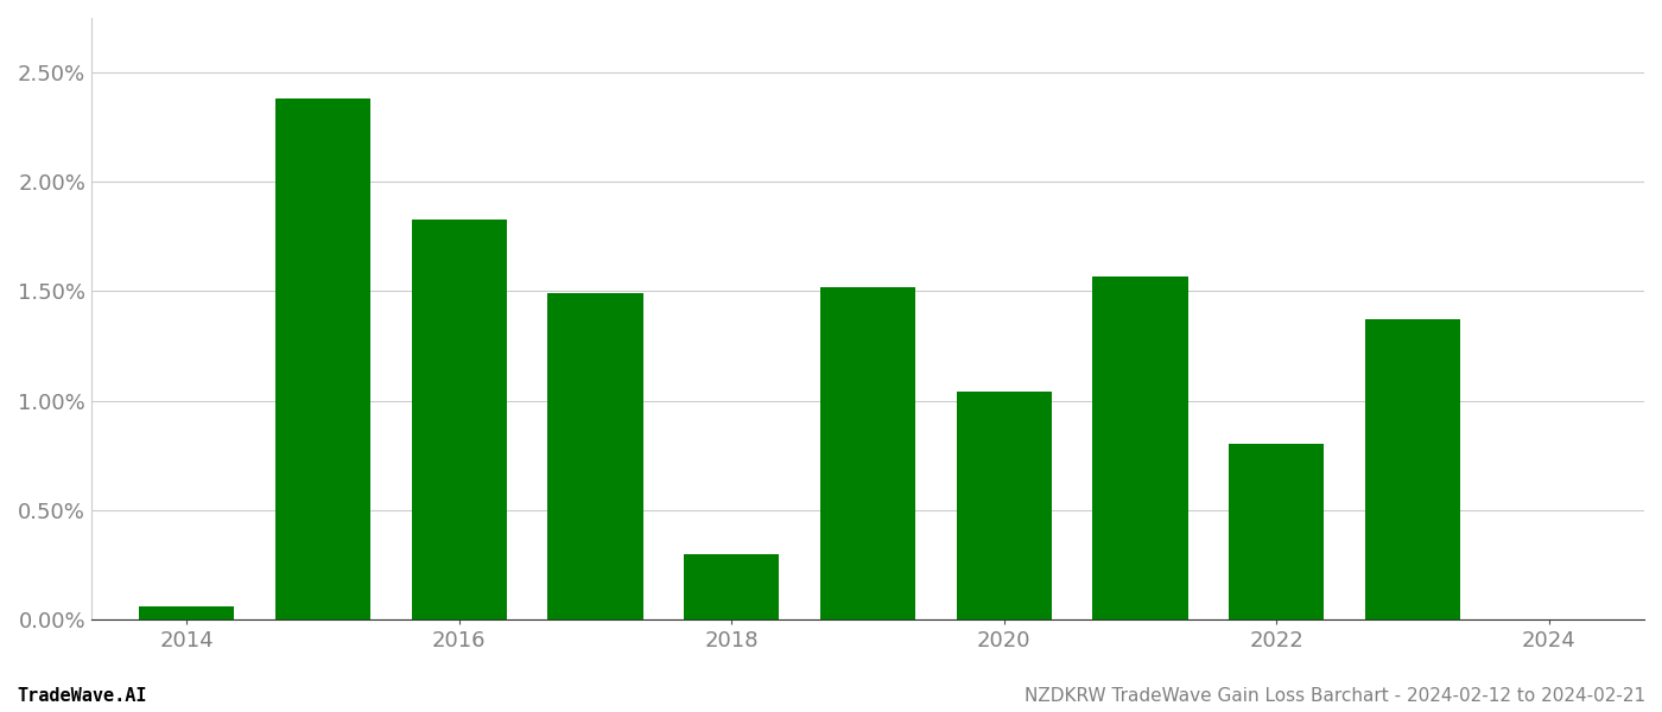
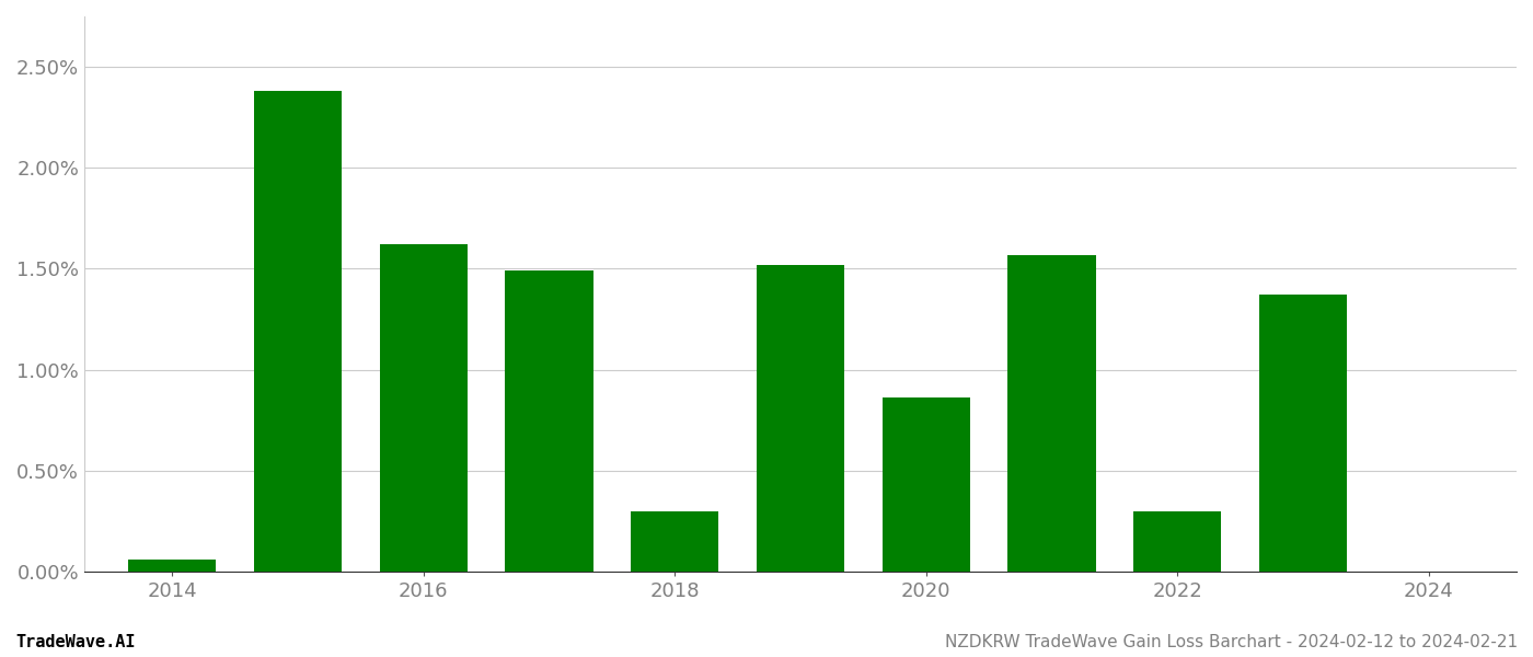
2016: 1.83% -> 1.62%
2020: 1.04% -> 0.86%
2022: 0.80% -> 0.30%
